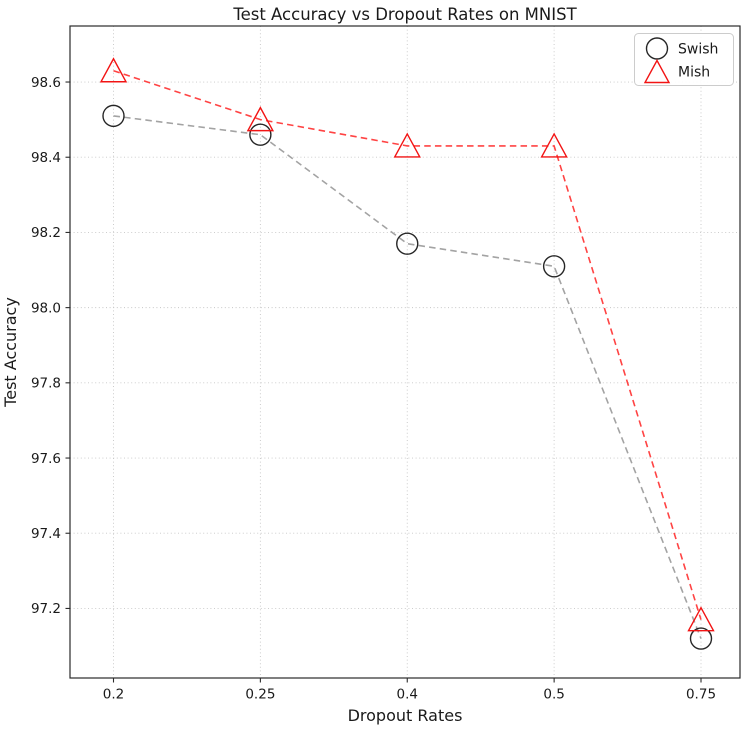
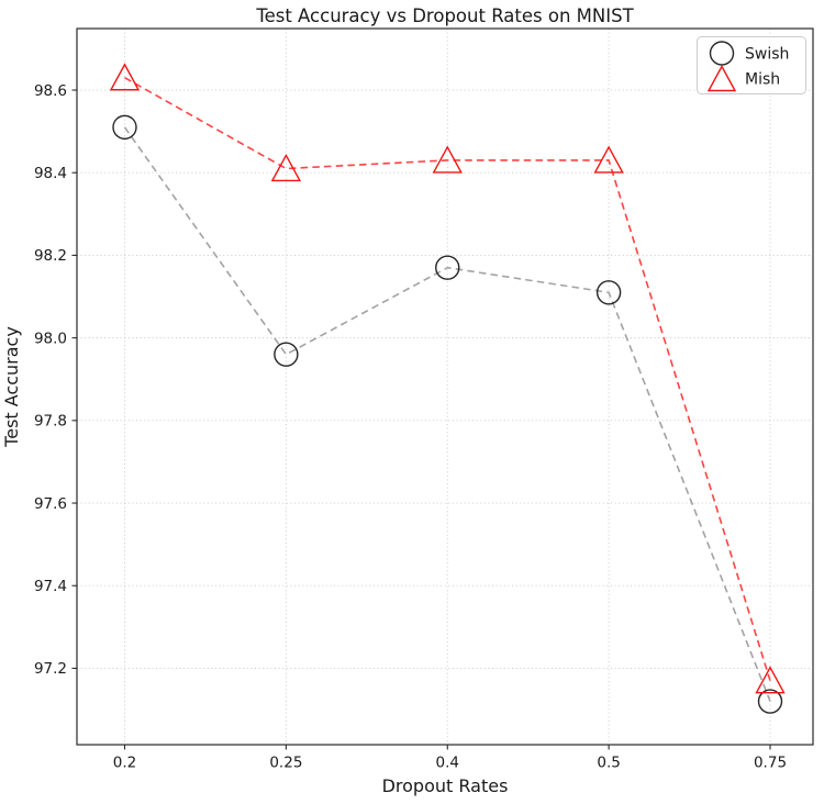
Swish/0.25: 98.46 -> 97.96
Mish/0.25: 98.50 -> 98.41
